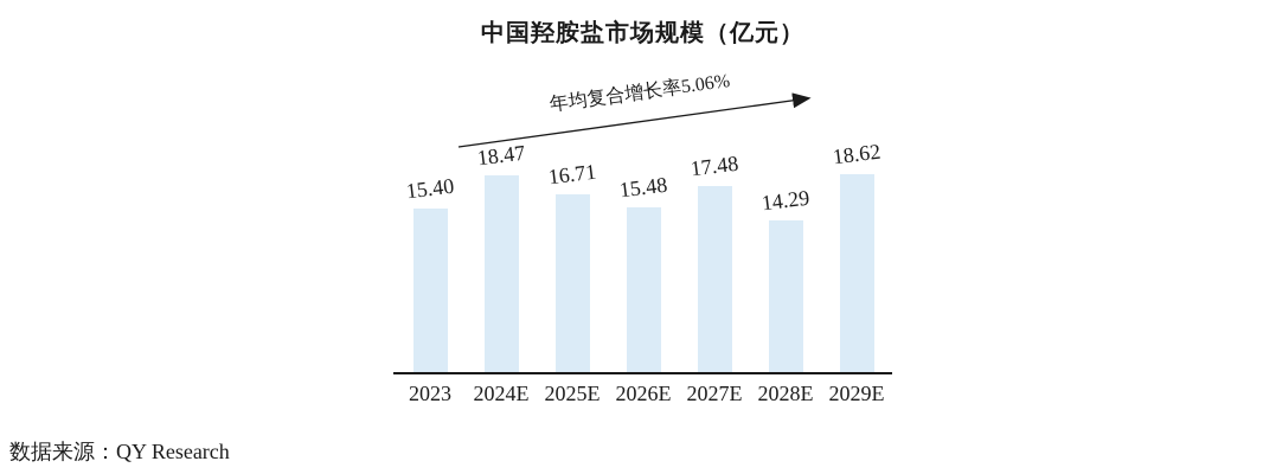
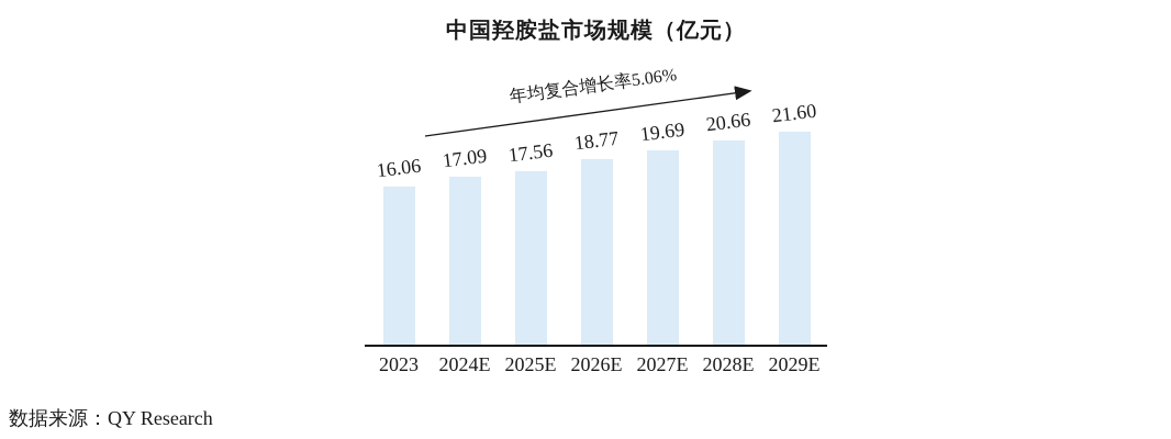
2023: 15.40 -> 16.06
2024E: 18.47 -> 17.09
2025E: 16.71 -> 17.56
2026E: 15.48 -> 18.77
2027E: 17.48 -> 19.69
2028E: 14.29 -> 20.66
2029E: 18.62 -> 21.60
